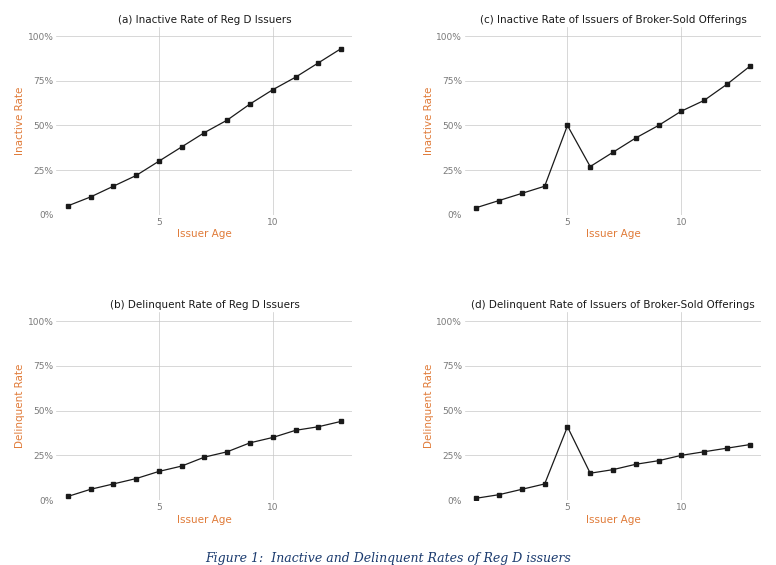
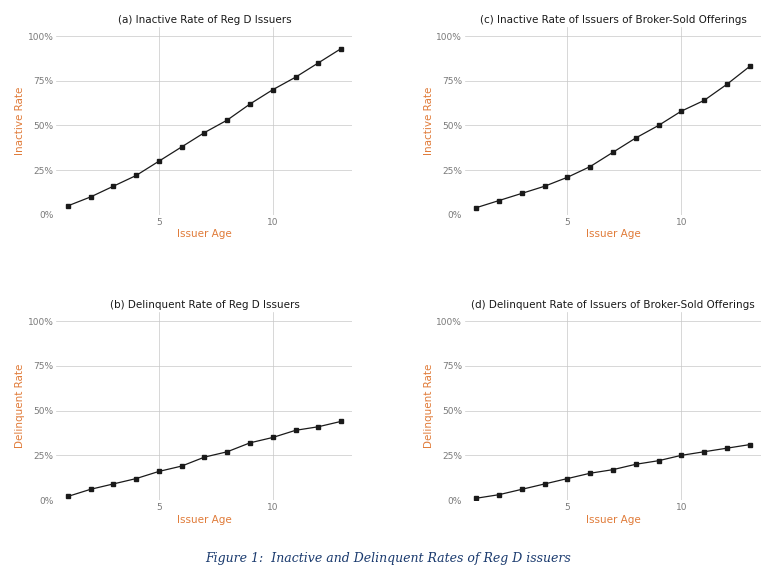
(c) Inactive Rate of Issuers of Broker-Sold Offerings/5: 50% -> 21%
(d) Delinquent Rate of Issuers of Broker-Sold Offerings/5: 41% -> 12%
